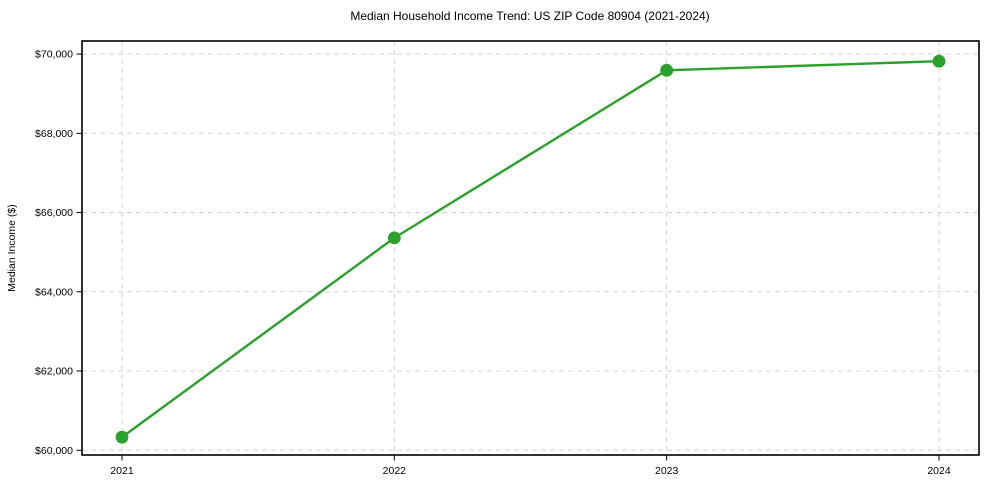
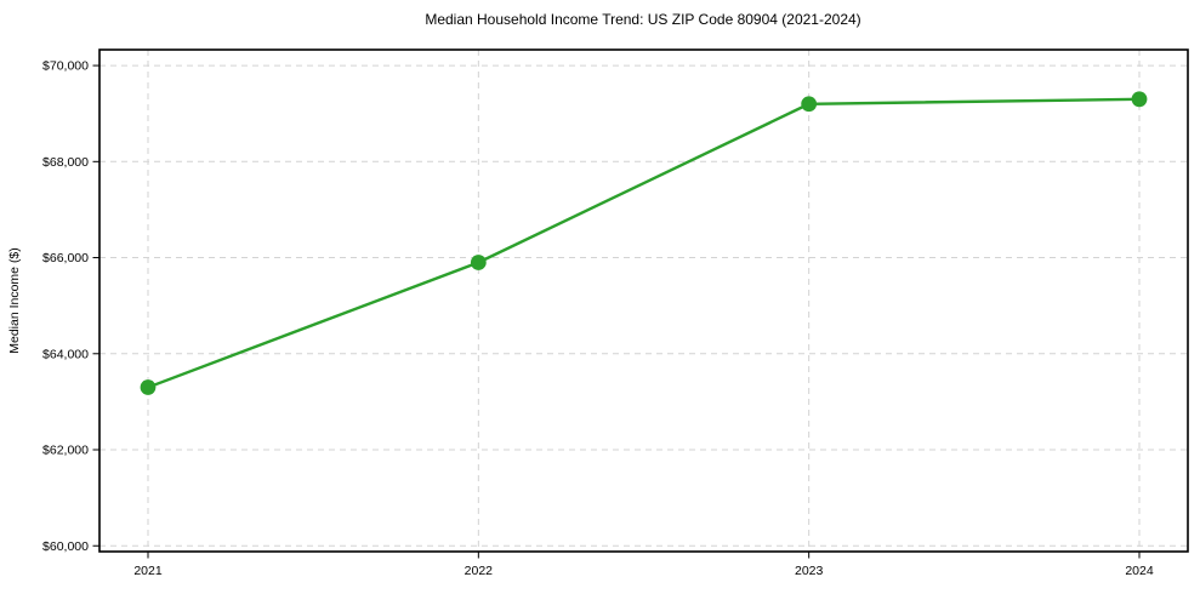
2021: $60300 -> $63300
2022: $65400 -> $65900
2023: $69600 -> $69200
2024: $69800 -> $69300
